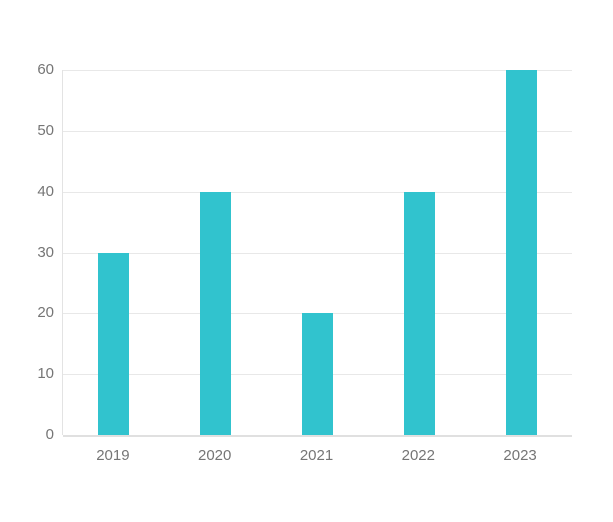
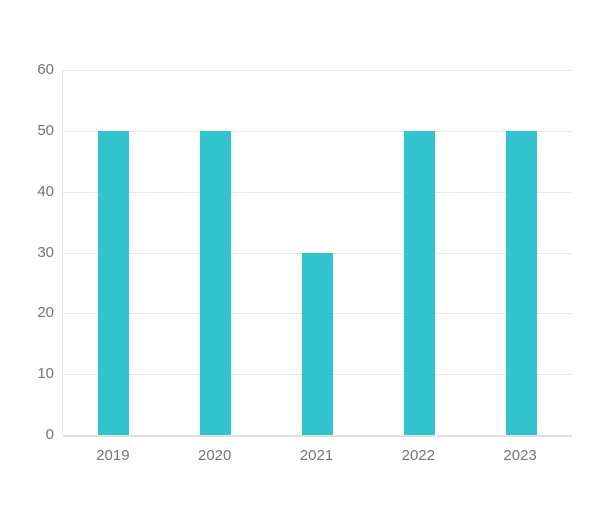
2019: 30 -> 50
2020: 40 -> 50
2021: 20 -> 30
2022: 40 -> 50
2023: 60 -> 50
